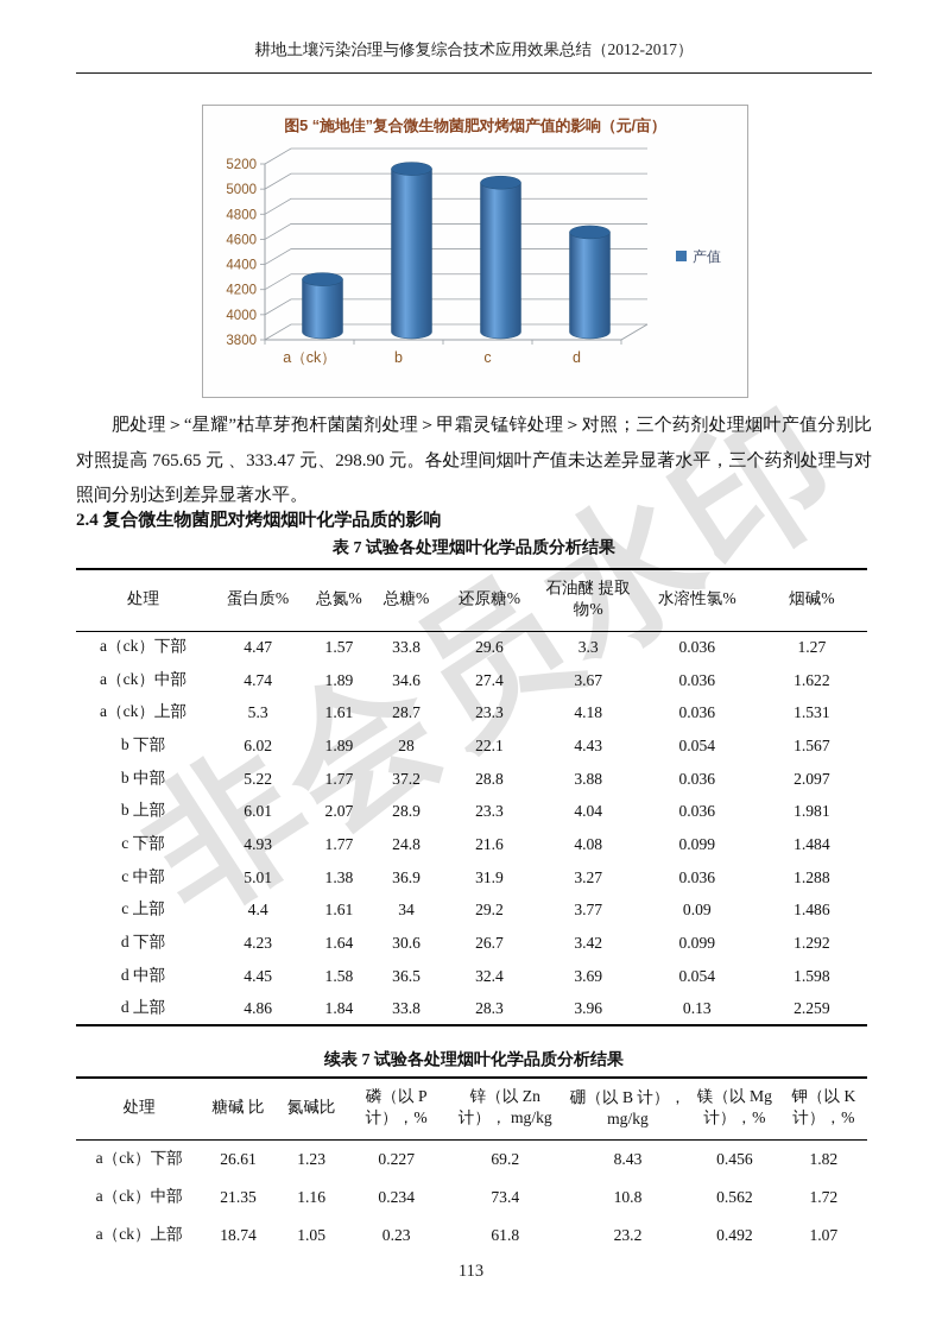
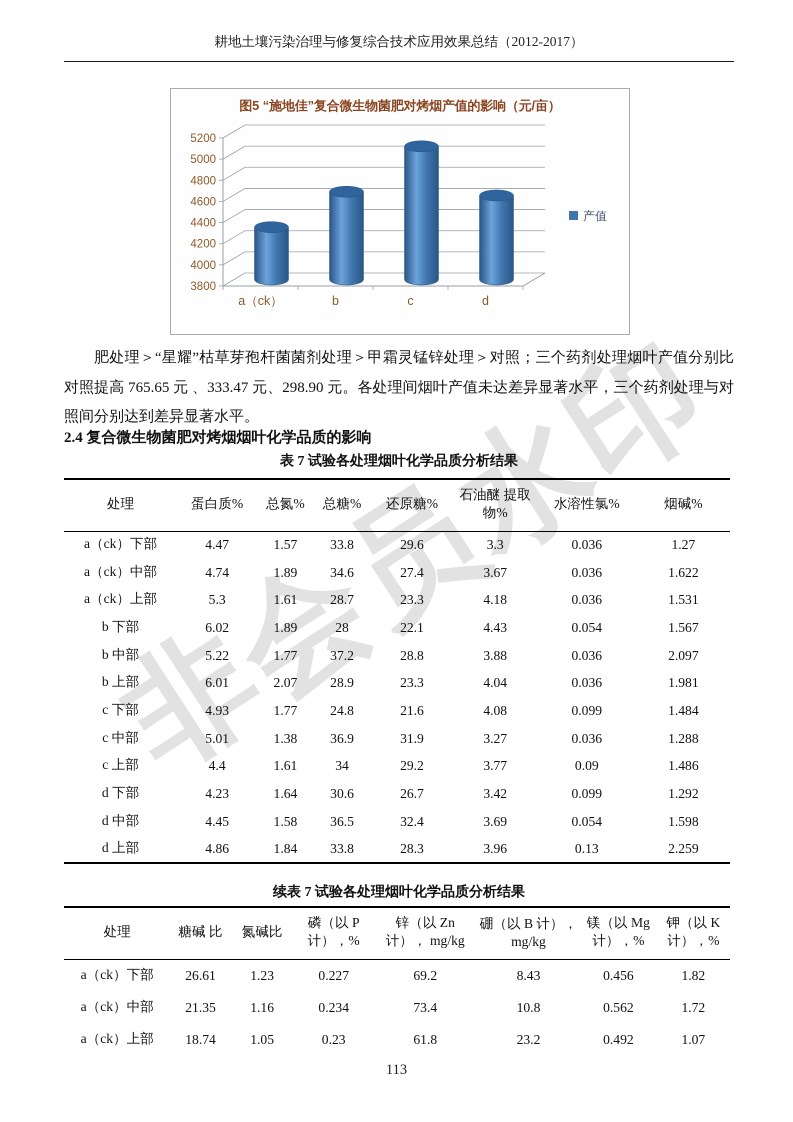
a（ck）: 4220 -> 4300
b: 5100 -> 4630
c: 4990 -> 5060
